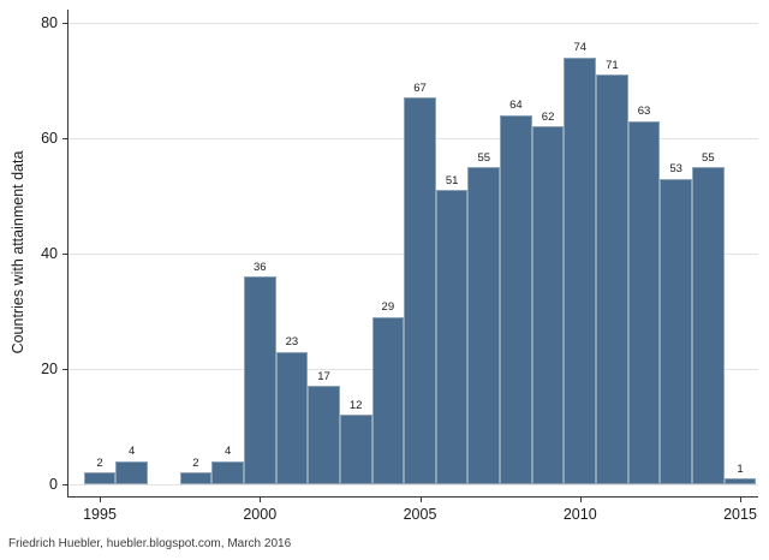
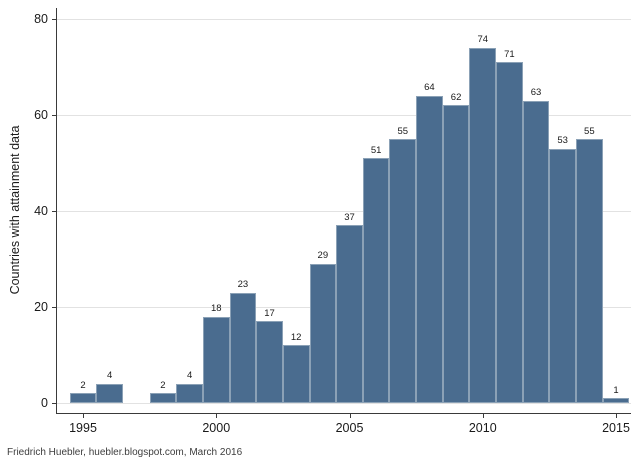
2000: 36 -> 18
2005: 67 -> 37
